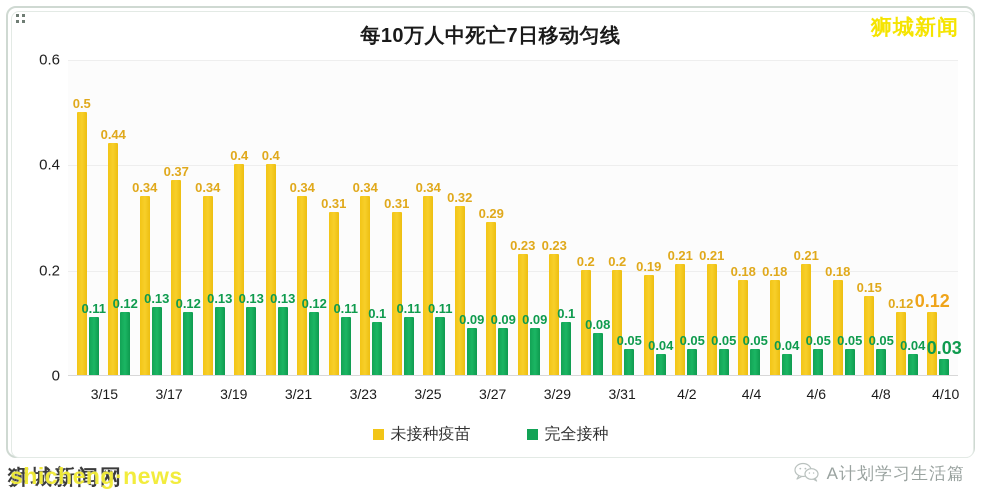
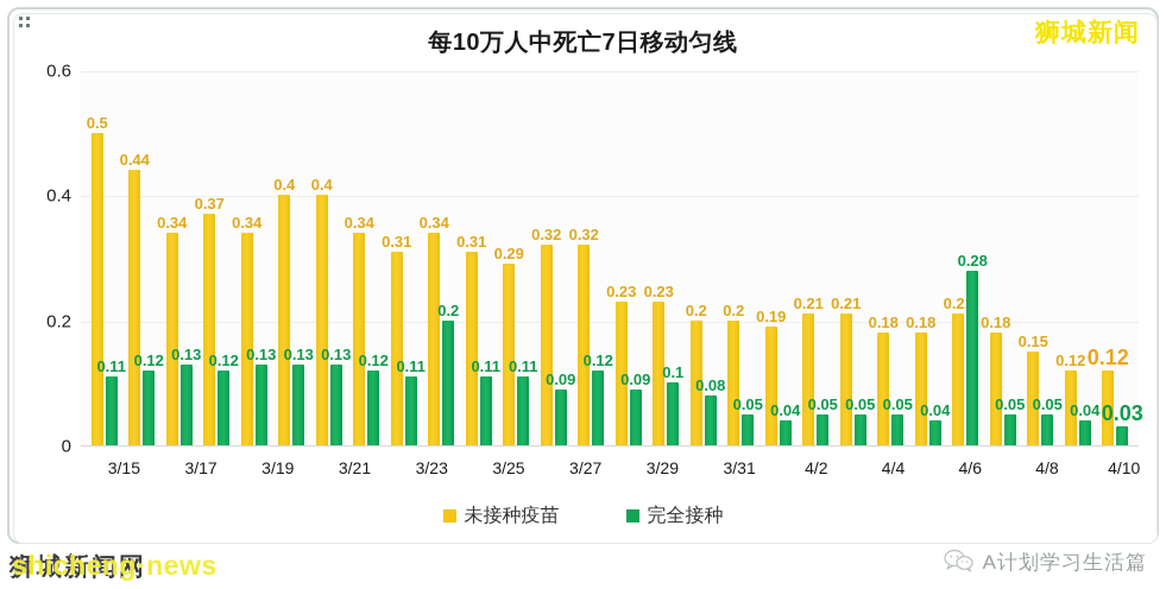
完全接种/3/23: 0.1 -> 0.2
未接种疫苗/3/25: 0.34 -> 0.29
未接种疫苗/3/27: 0.29 -> 0.32
完全接种/3/27: 0.09 -> 0.12
完全接种/4/6: 0.05 -> 0.28
